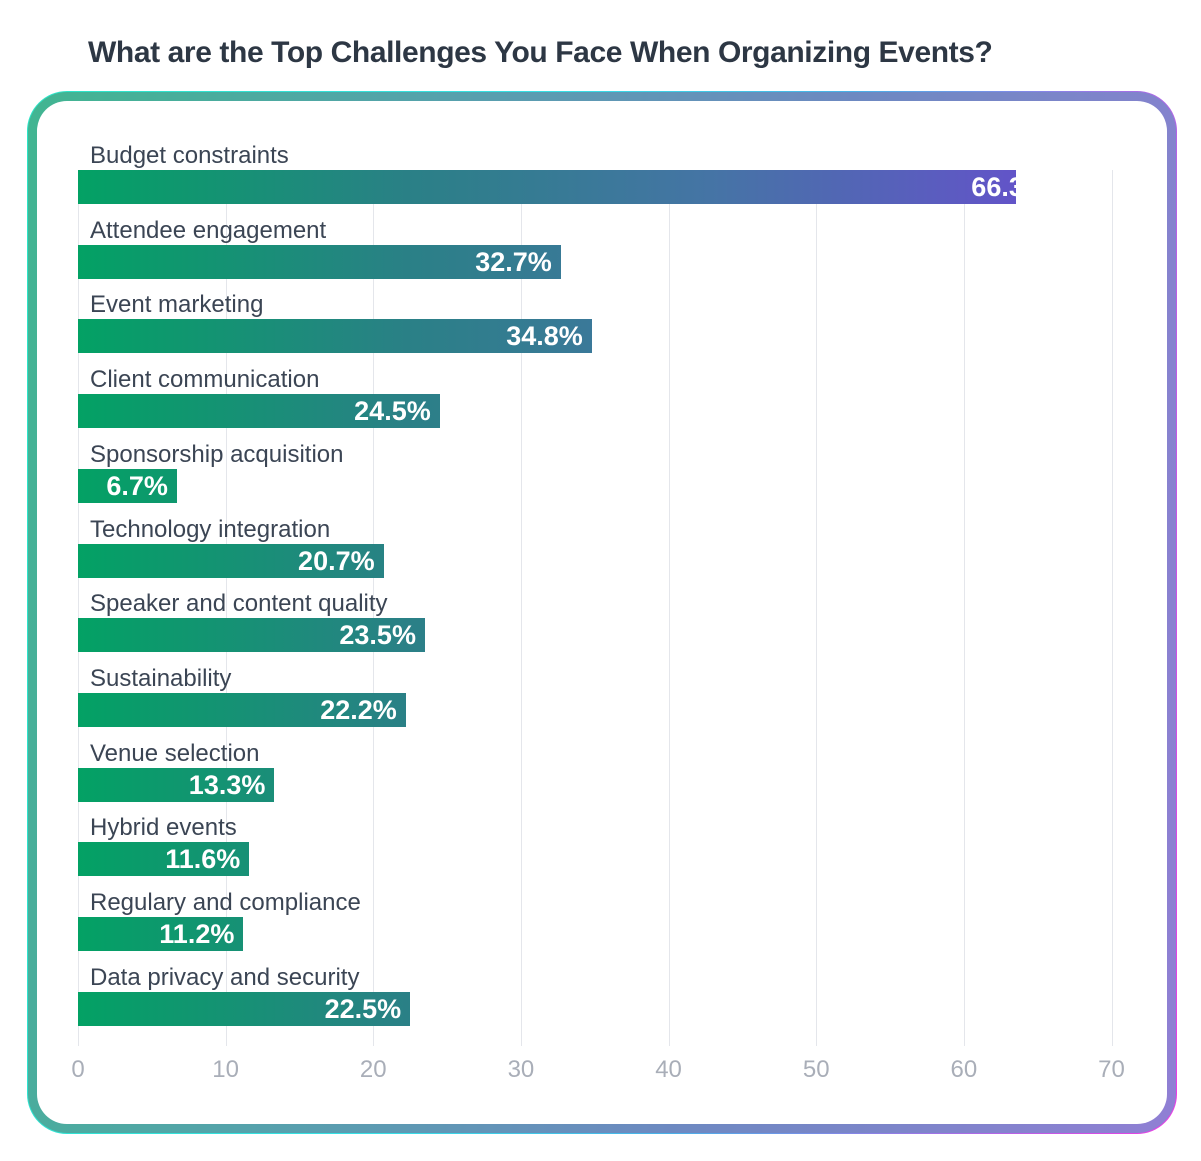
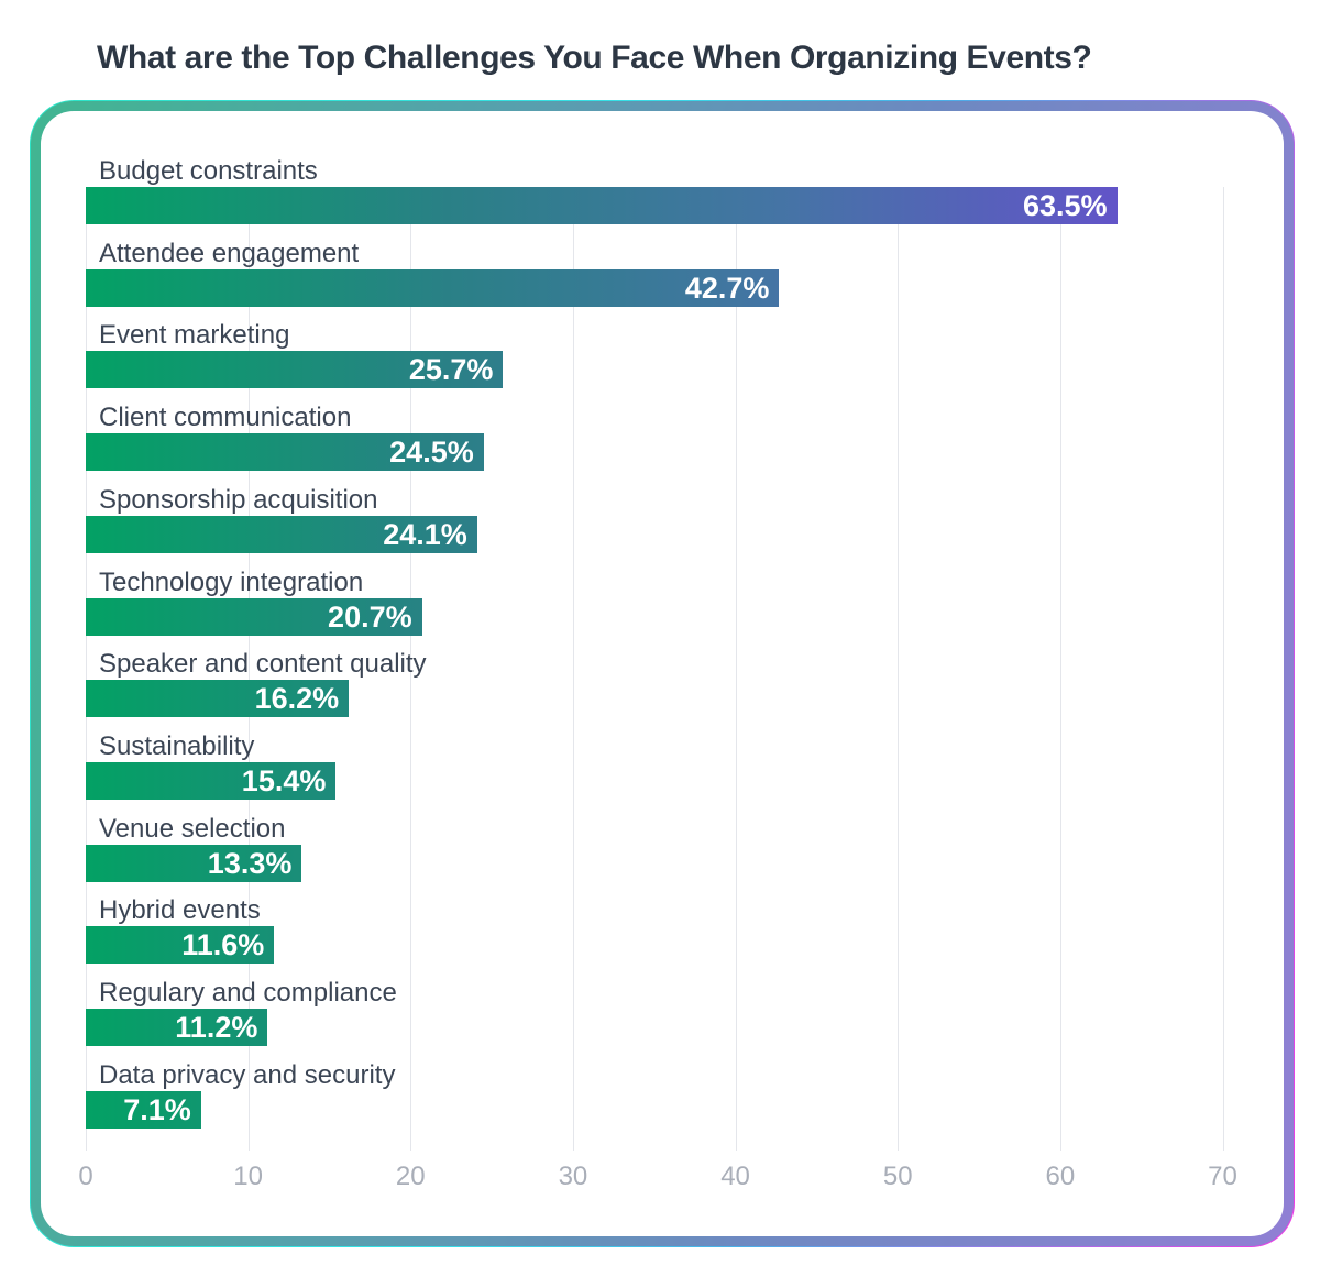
Budget constraints: 66.3% -> 63.5%
Attendee engagement: 32.7% -> 42.7%
Event marketing: 34.8% -> 25.7%
Sponsorship acquisition: 6.7% -> 24.1%
Speaker and content quality: 23.5% -> 16.2%
Sustainability: 22.2% -> 15.4%
Data privacy and security: 22.5% -> 7.1%
